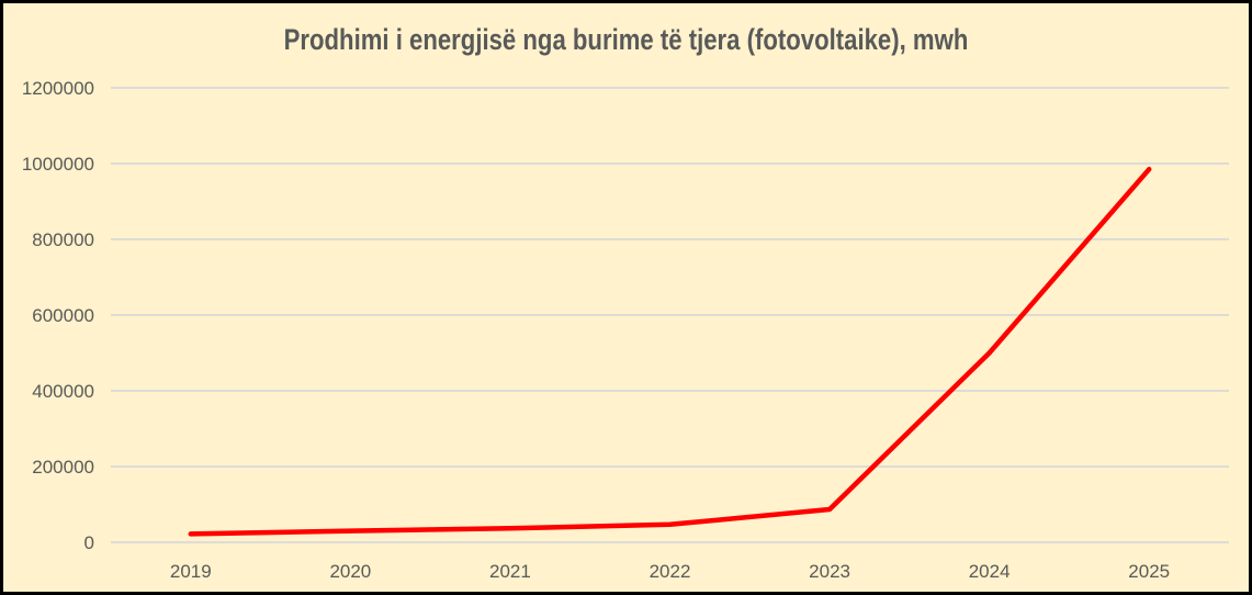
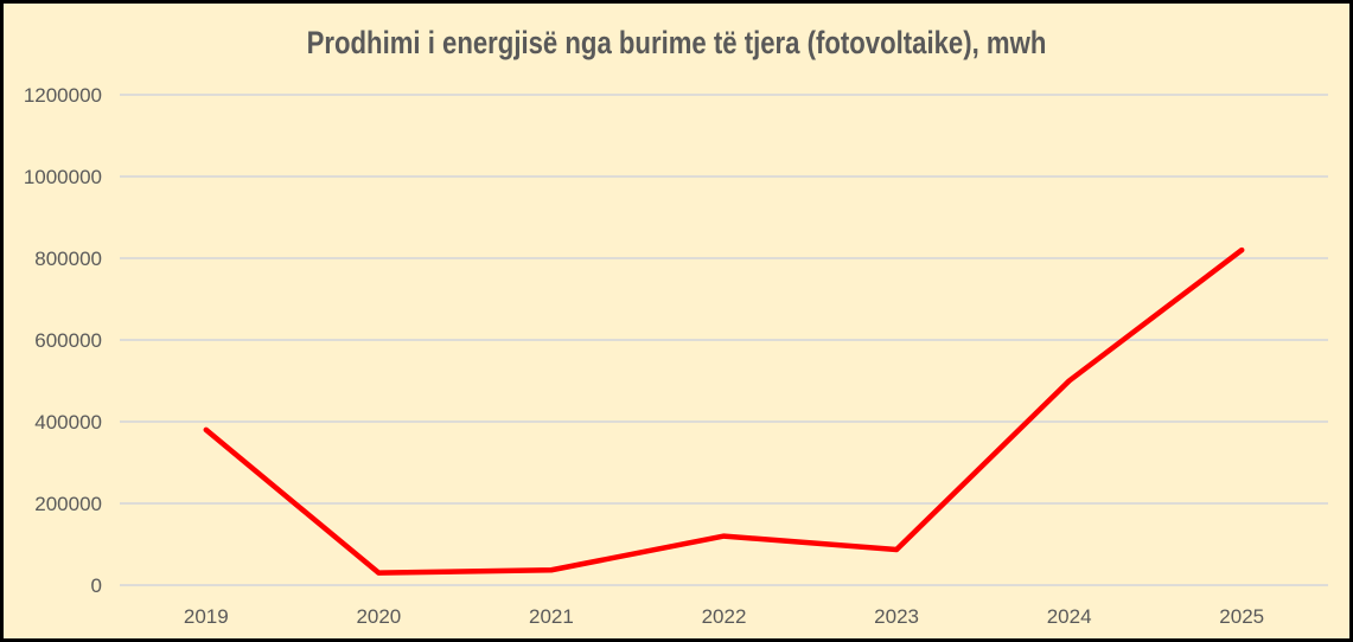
2019: 20000 -> 380000
2022: 50000 -> 120000
2025: 980000 -> 820000
